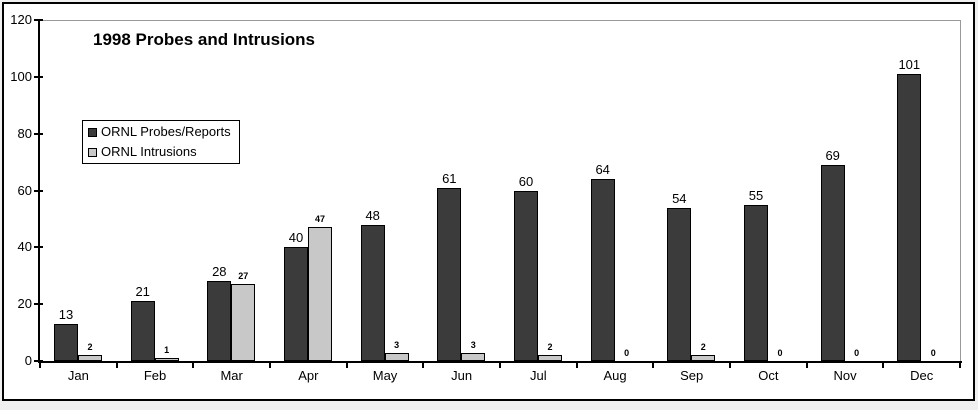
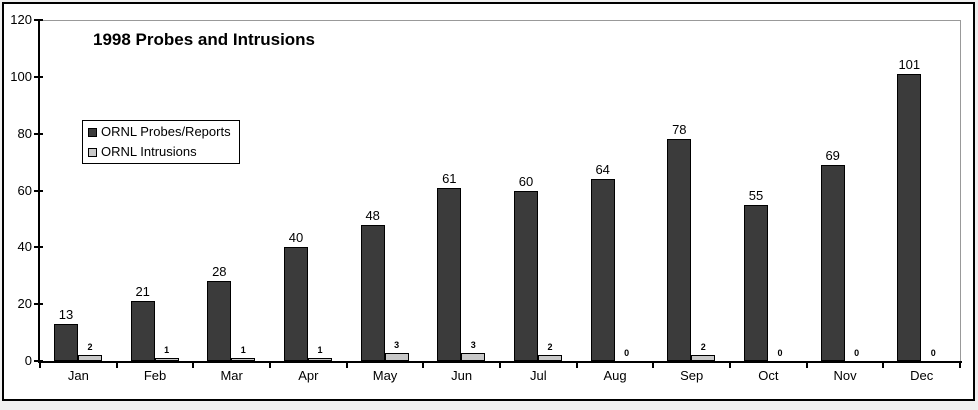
ORNL Intrusions/Mar: 27 -> 1
ORNL Intrusions/Apr: 47 -> 1
ORNL Probes/Reports/Sep: 54 -> 78
